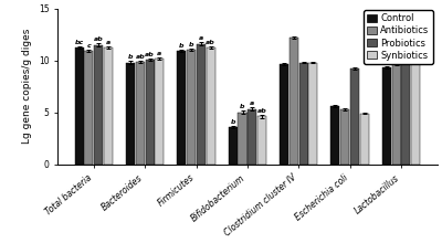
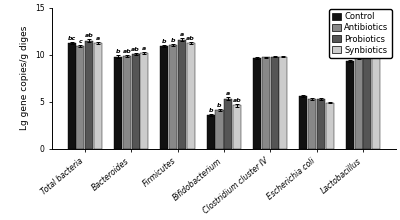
Antibiotics/Bifidobacterium: 5.0 -> 4.1
Antibiotics/Clostridium cluster IV: 12.2 -> 9.7
Probiotics/Escherichia coli: 9.2 -> 5.3
